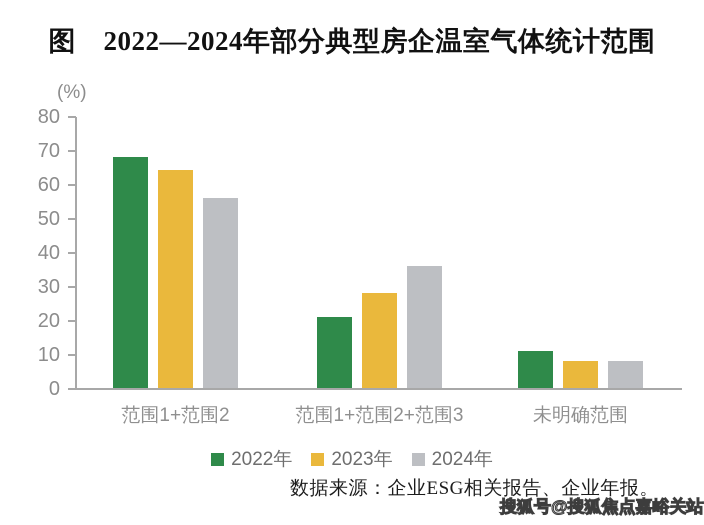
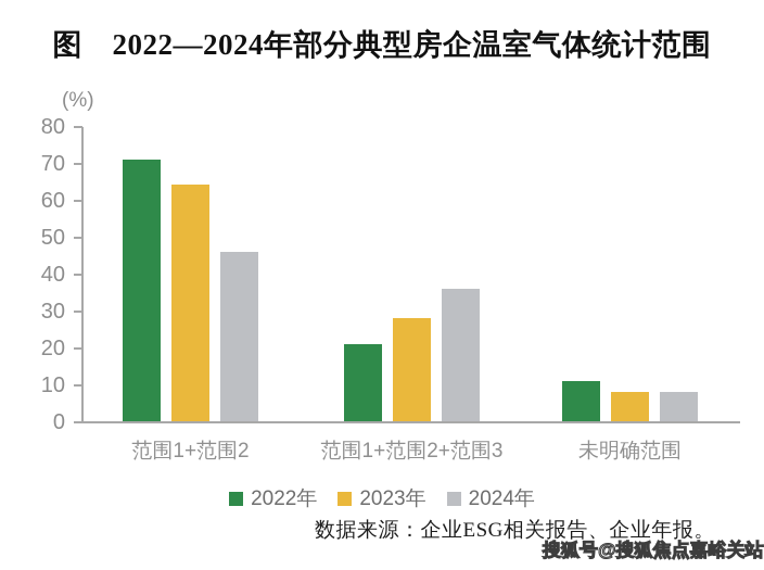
2022年/范围1+范围2: 68 -> 71
2024年/范围1+范围2: 56 -> 46
